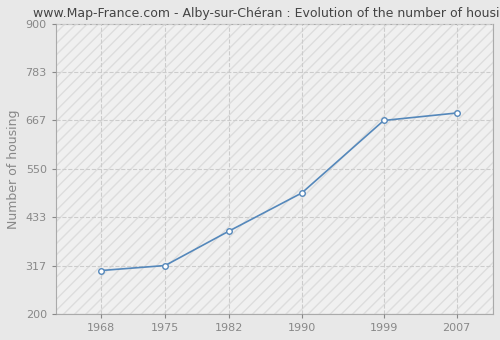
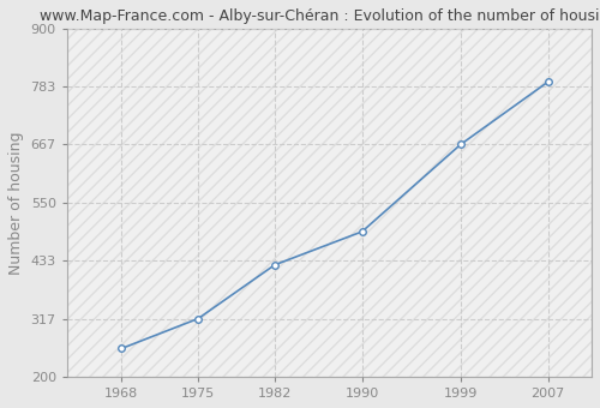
1968: 305 -> 257
1982: 400 -> 425
2007: 685 -> 793
